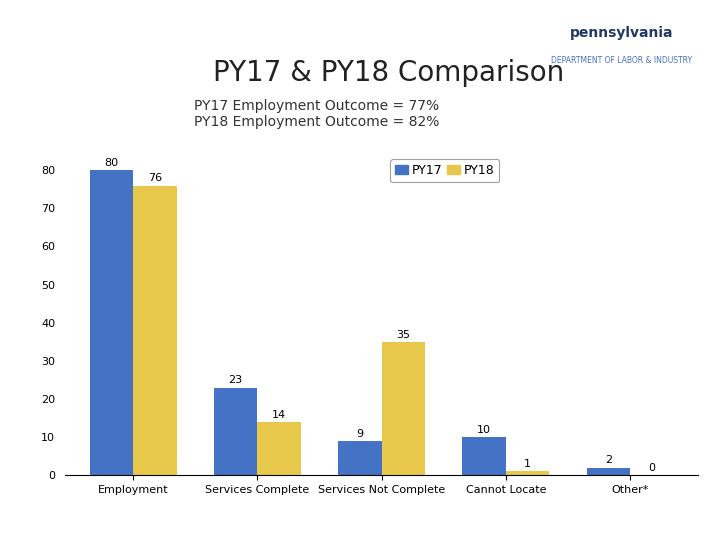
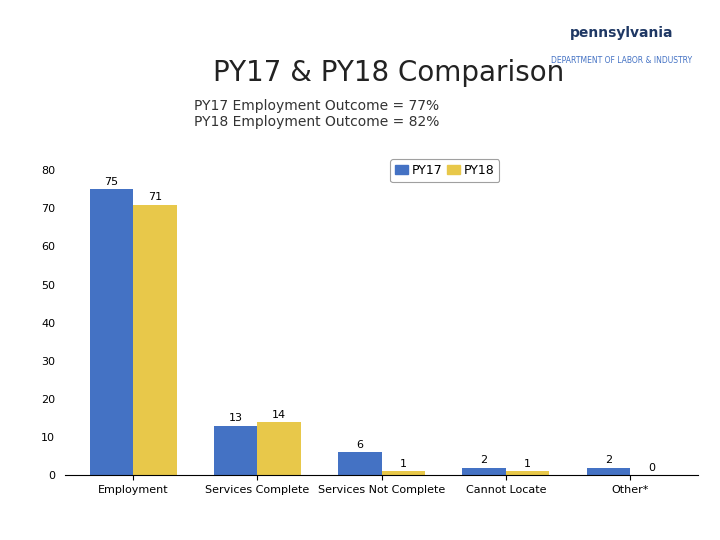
PY17/Employment: 80 -> 75
PY18/Employment: 76 -> 71
PY17/Services Complete: 23 -> 13
PY17/Services Not Complete: 9 -> 6
PY18/Services Not Complete: 35 -> 1
PY17/Cannot Locate: 10 -> 2
